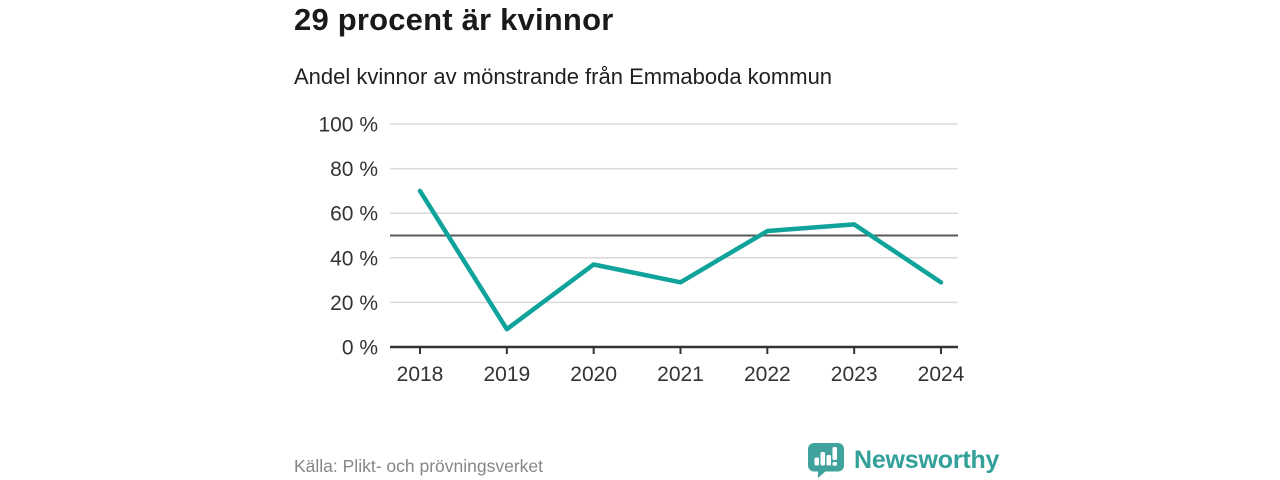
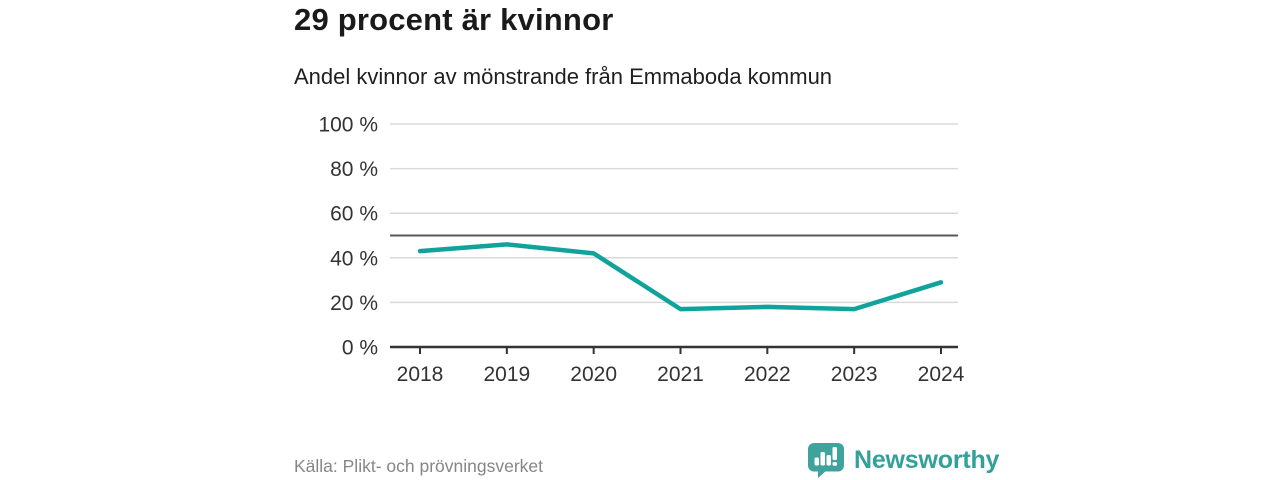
2018: 70% -> 43%
2019: 8% -> 46%
2020: 37% -> 42%
2021: 29% -> 17%
2022: 52% -> 18%
2023: 55% -> 17%
